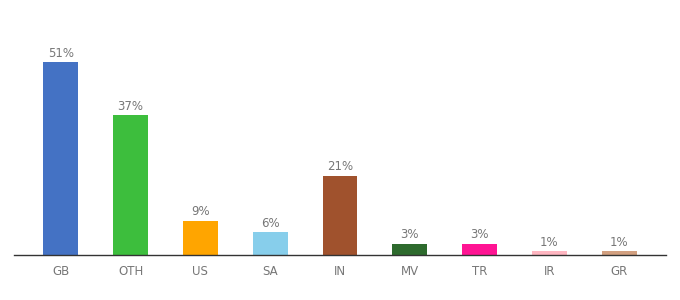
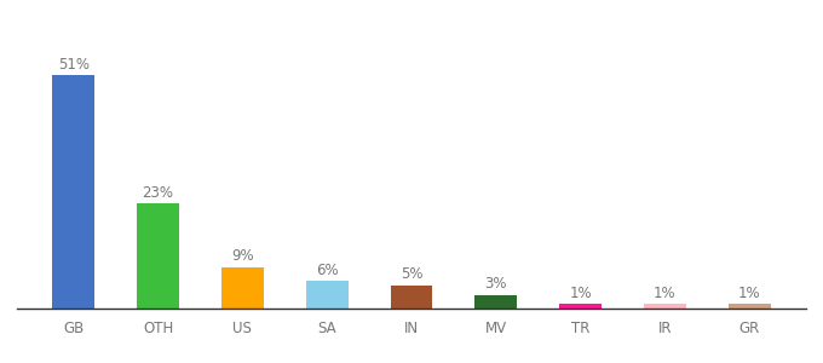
OTH: 37% -> 23%
IN: 21% -> 5%
TR: 3% -> 1%
